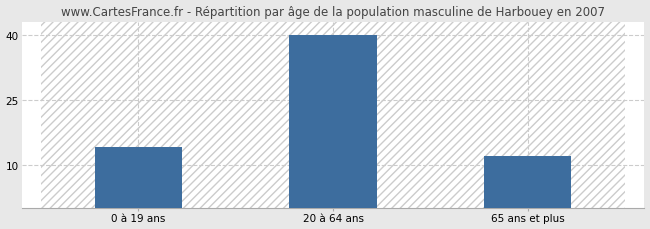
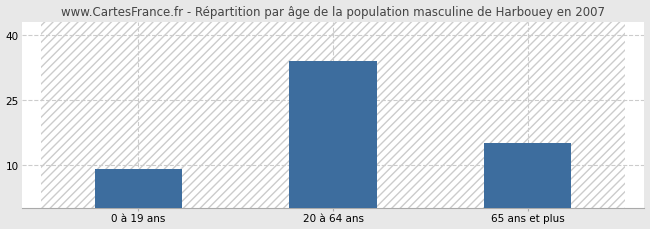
0 à 19 ans: 14 -> 9
20 à 64 ans: 40 -> 34
65 ans et plus: 12 -> 15
